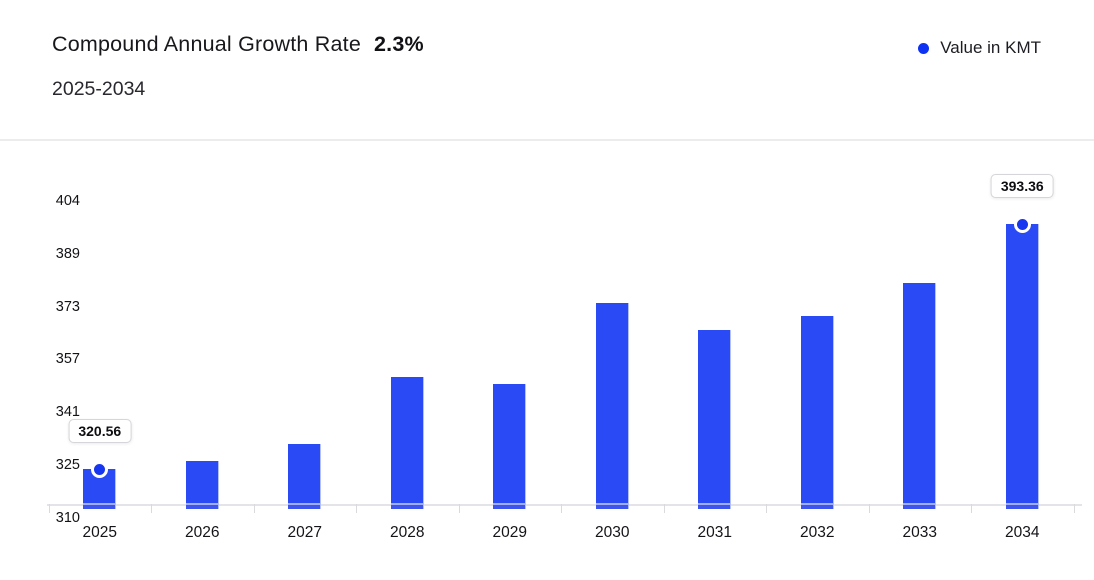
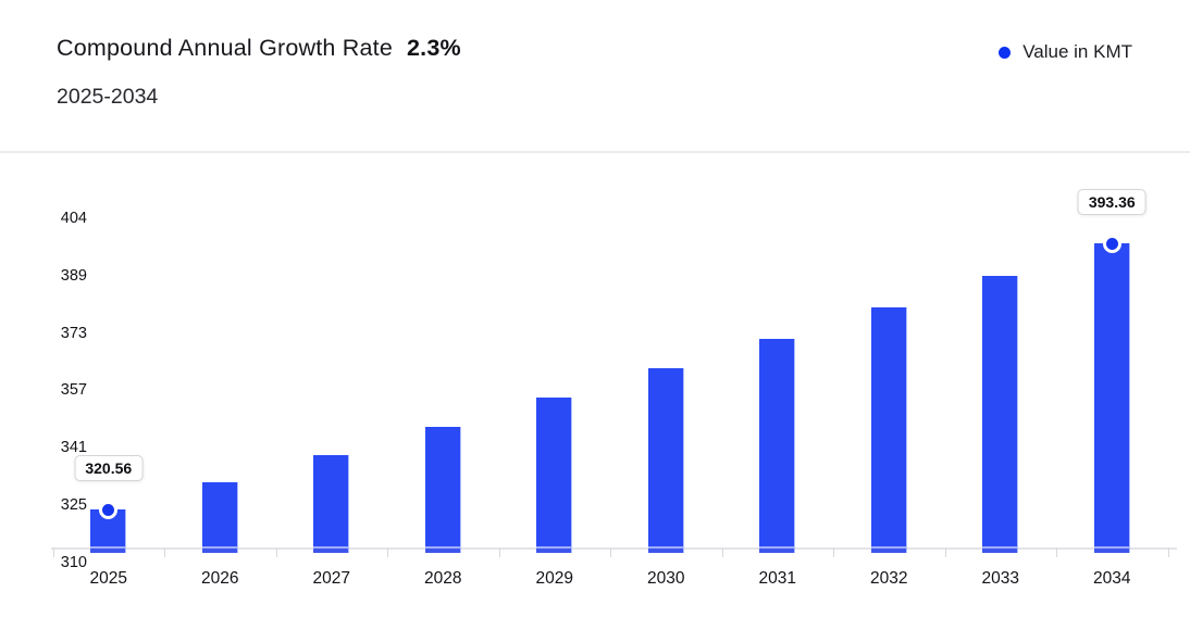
2026: 323 -> 328
2027: 328 -> 335
2028: 348 -> 343
2029: 346 -> 351
2030: 370 -> 359
2031: 362 -> 367
2032: 366 -> 376
2033: 376 -> 385
